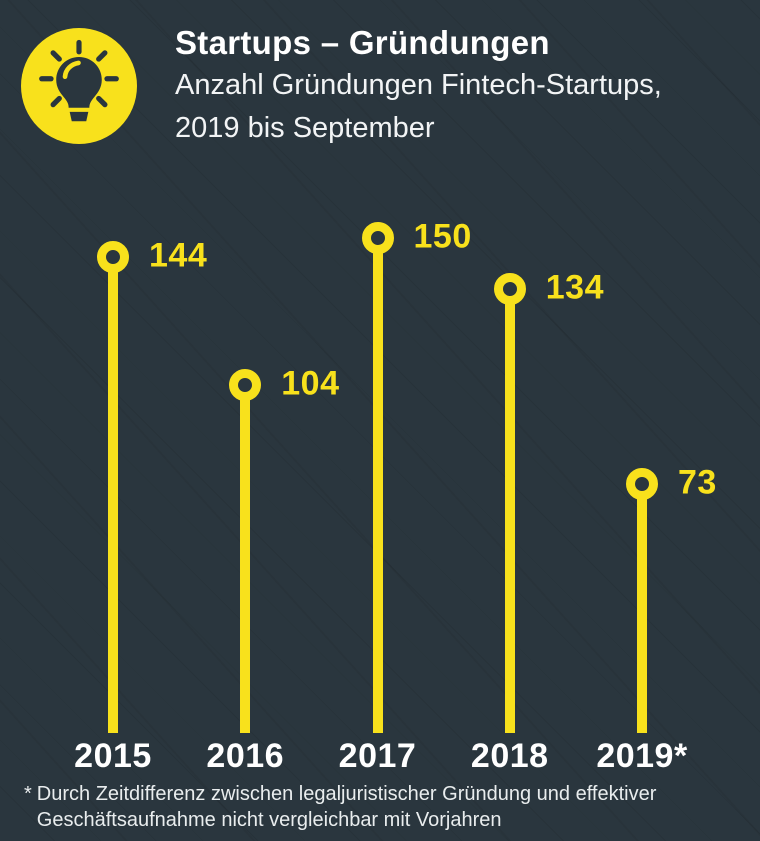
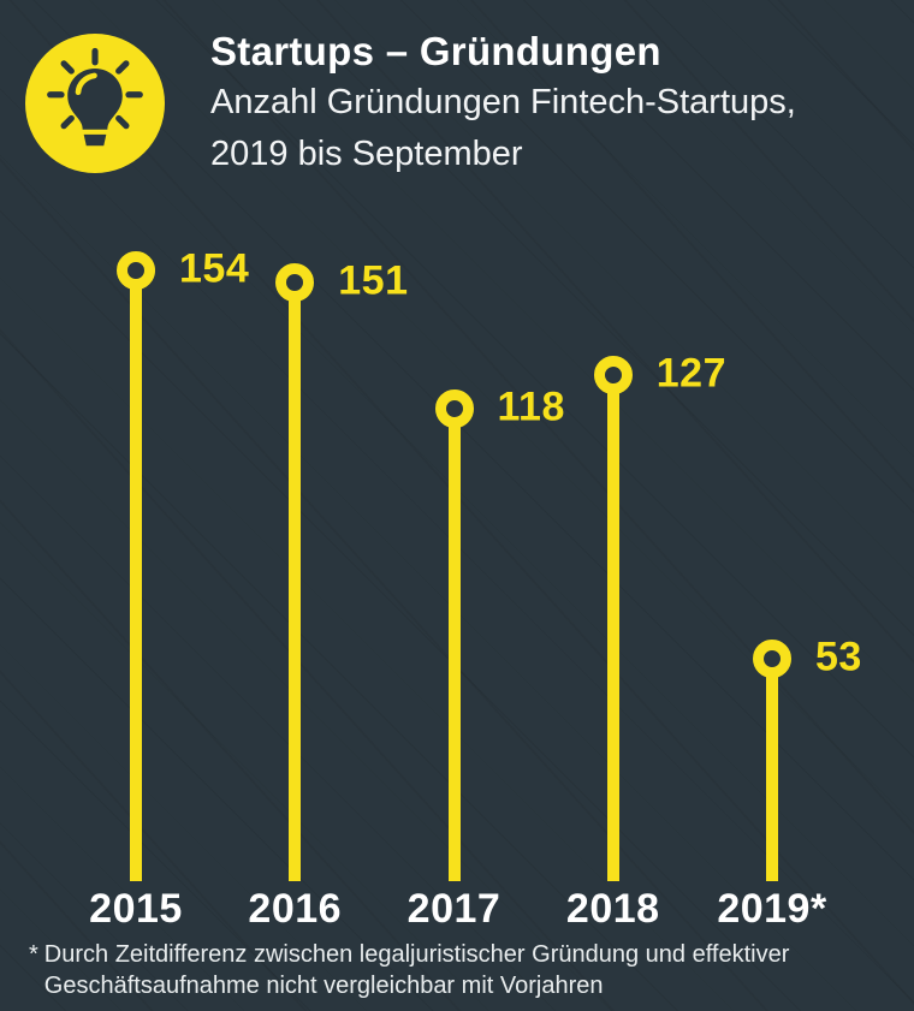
2015: 144 -> 154
2016: 104 -> 151
2017: 150 -> 118
2018: 134 -> 127
2019*: 73 -> 53
